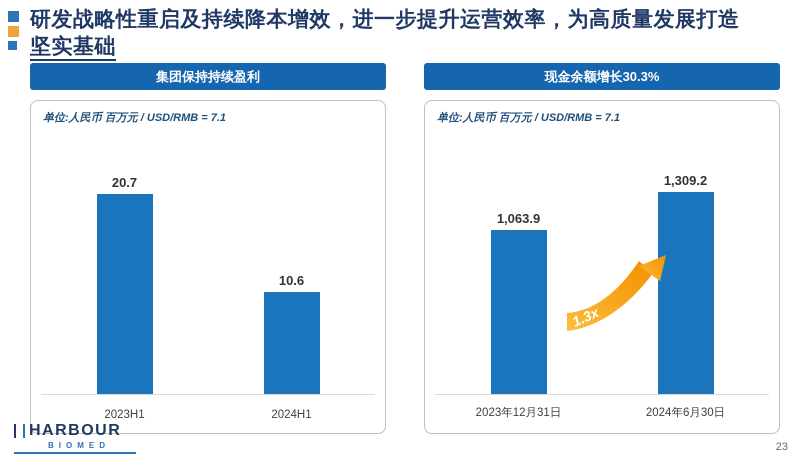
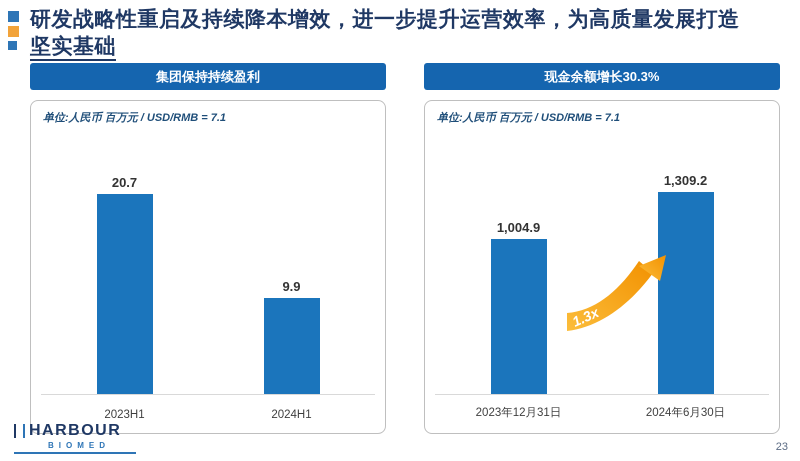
集团保持持续盈利/2024H1: 10.6 -> 9.9
现金余额增长30.3%/2023年12月31日: 1,063.9 -> 1,004.9
